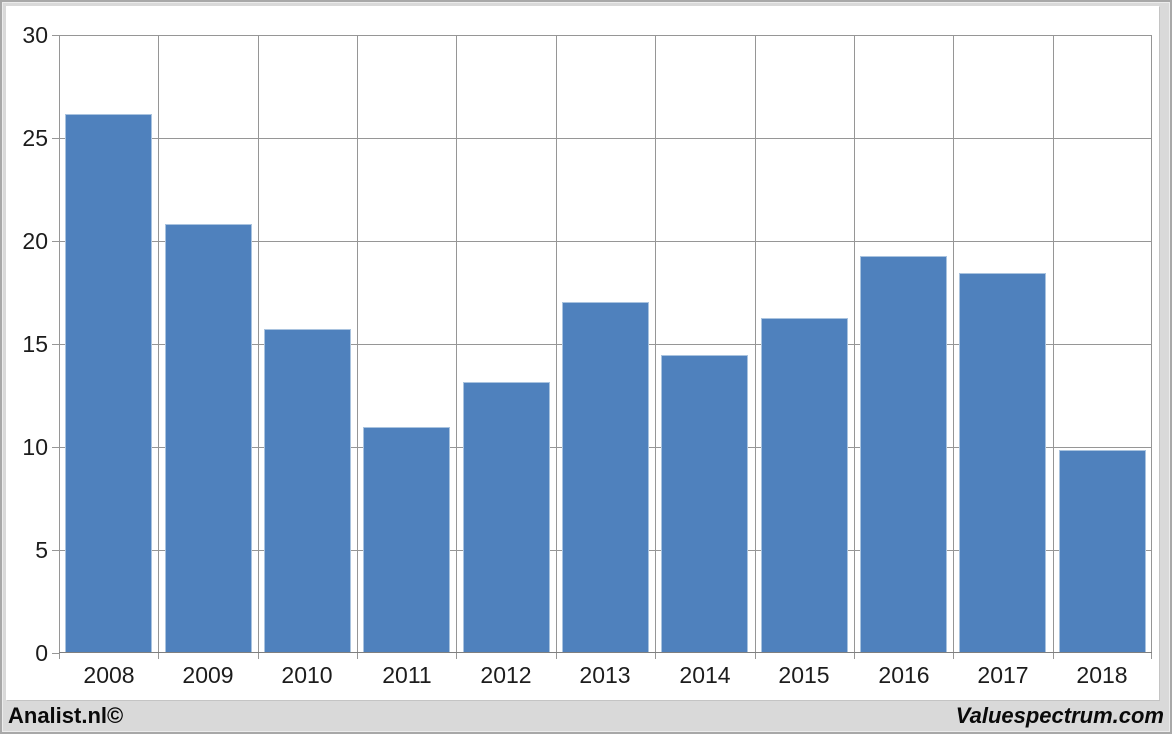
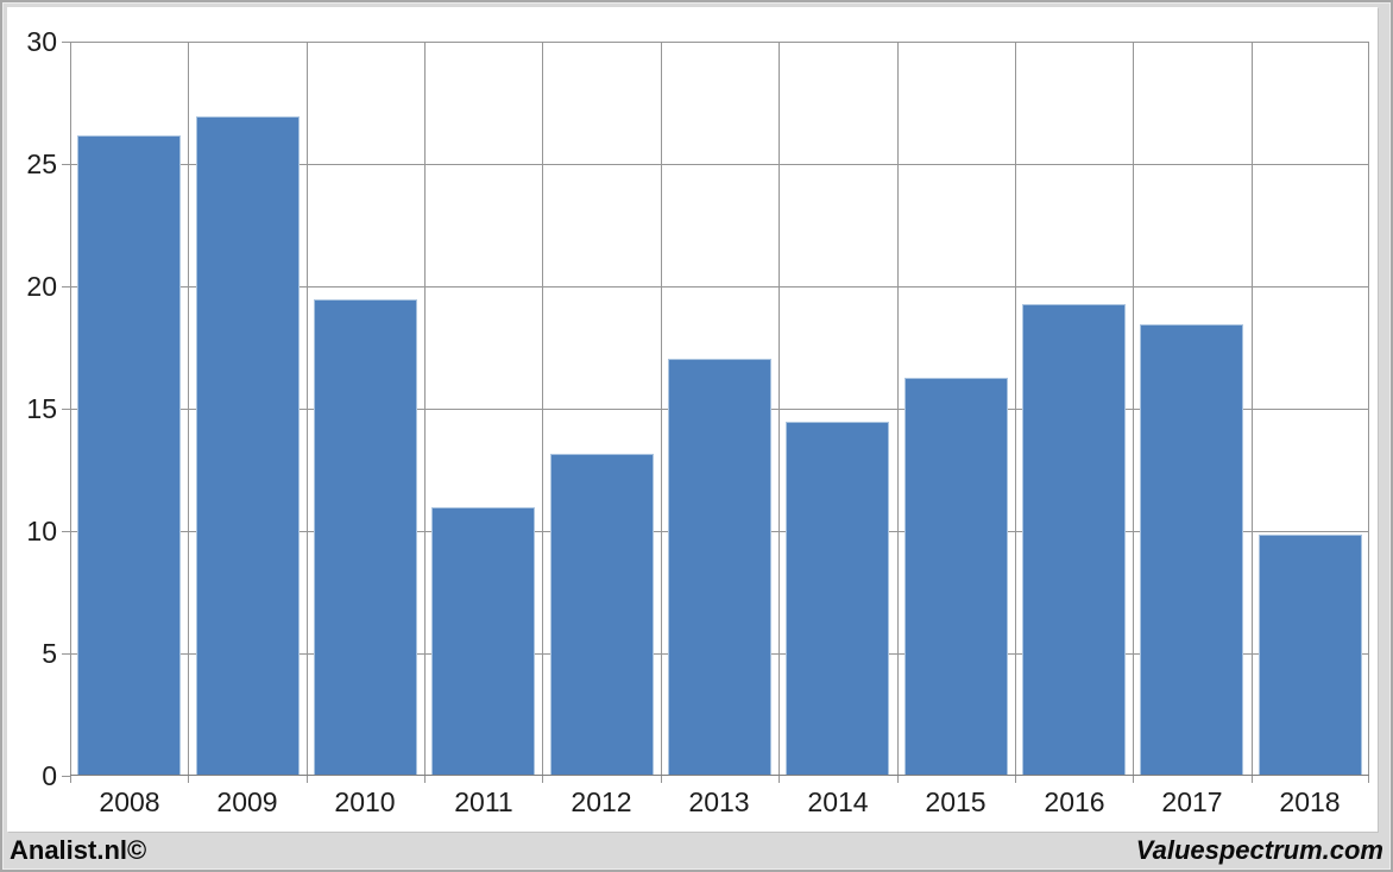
2009: 20.8 -> 26.9
2010: 15.7 -> 19.4
